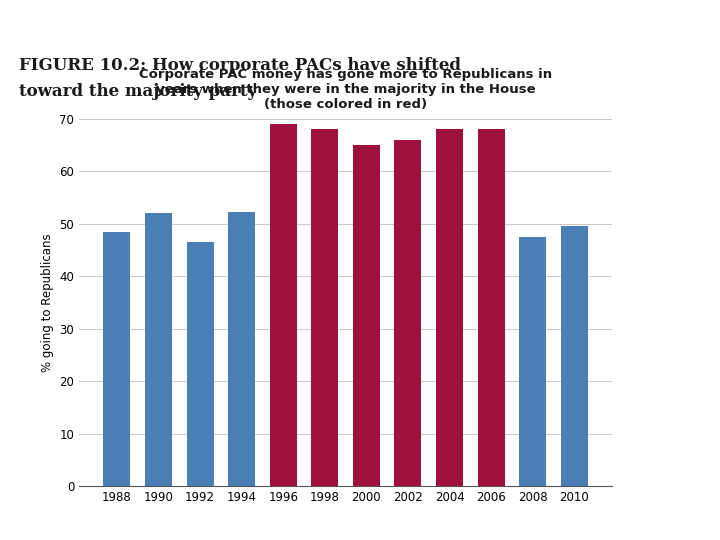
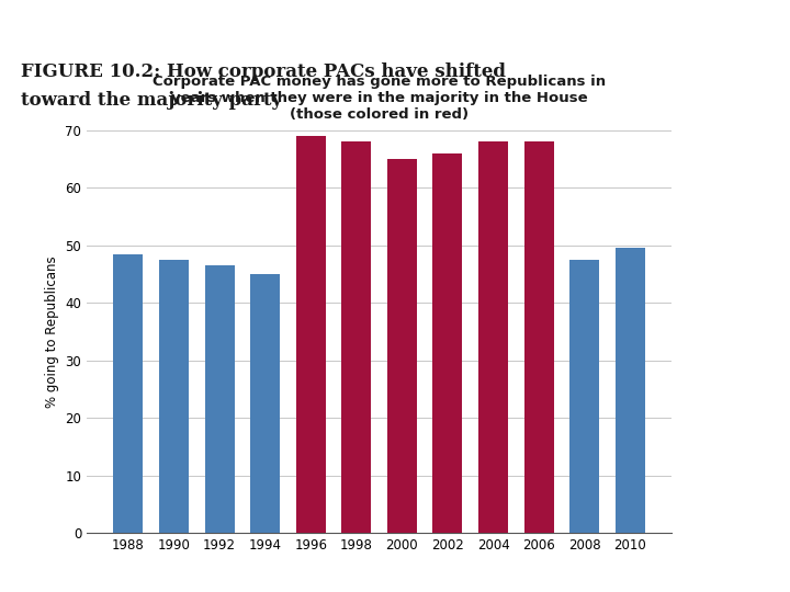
1990: 52.0 -> 47.5
1994: 52.2 -> 45.0
